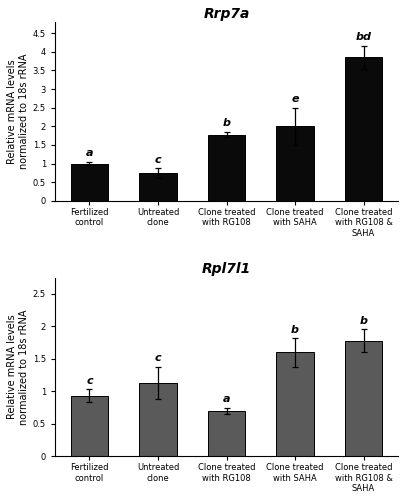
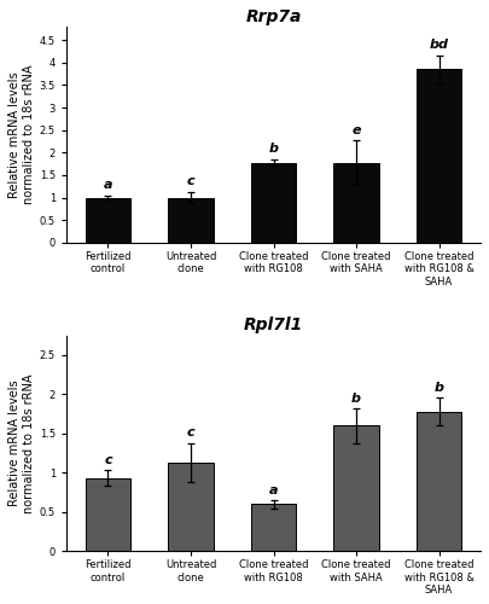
Rrp7a/Untreated clone: 0.75 -> 1.00
Rrp7a/Clone treated with SAHA: 2.00 -> 1.78
Rpl7l1/Clone treated with RG108: 0.70 -> 0.60
